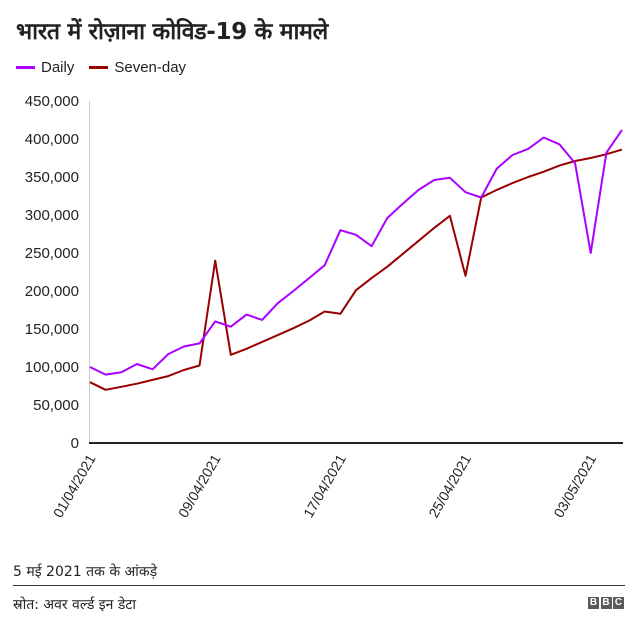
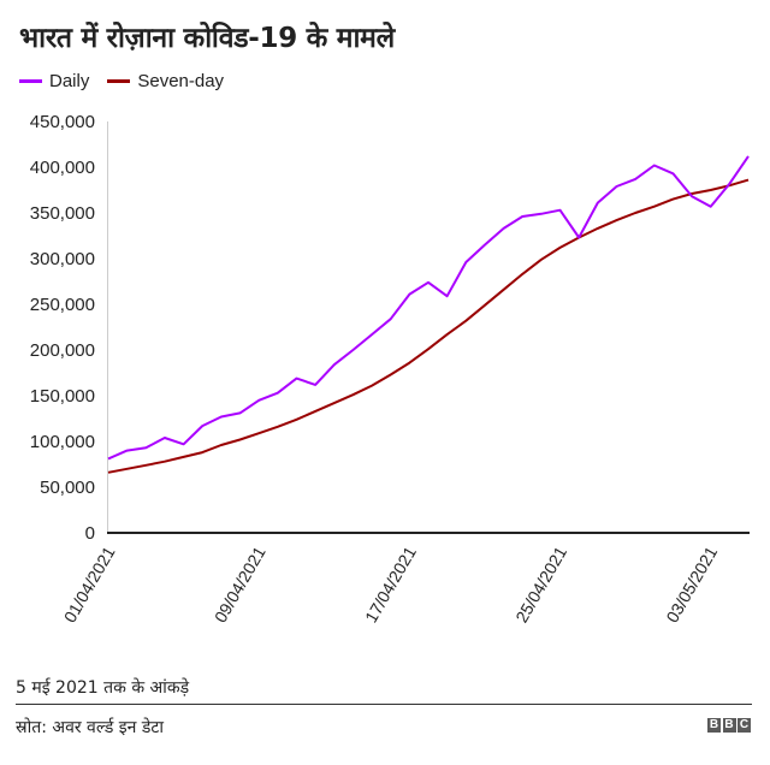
Daily/01/04/2021: 100000 -> 80000
Seven-day/01/04/2021: 80000 -> 70000
Daily/09/04/2021: 160000 -> 140000
Seven-day/09/04/2021: 240000 -> 110000
Daily/17/04/2021: 280000 -> 260000
Seven-day/17/04/2021: 170000 -> 190000
Daily/25/04/2021: 330000 -> 350000
Seven-day/25/04/2021: 220000 -> 310000
Daily/03/05/2021: 250000 -> 360000
